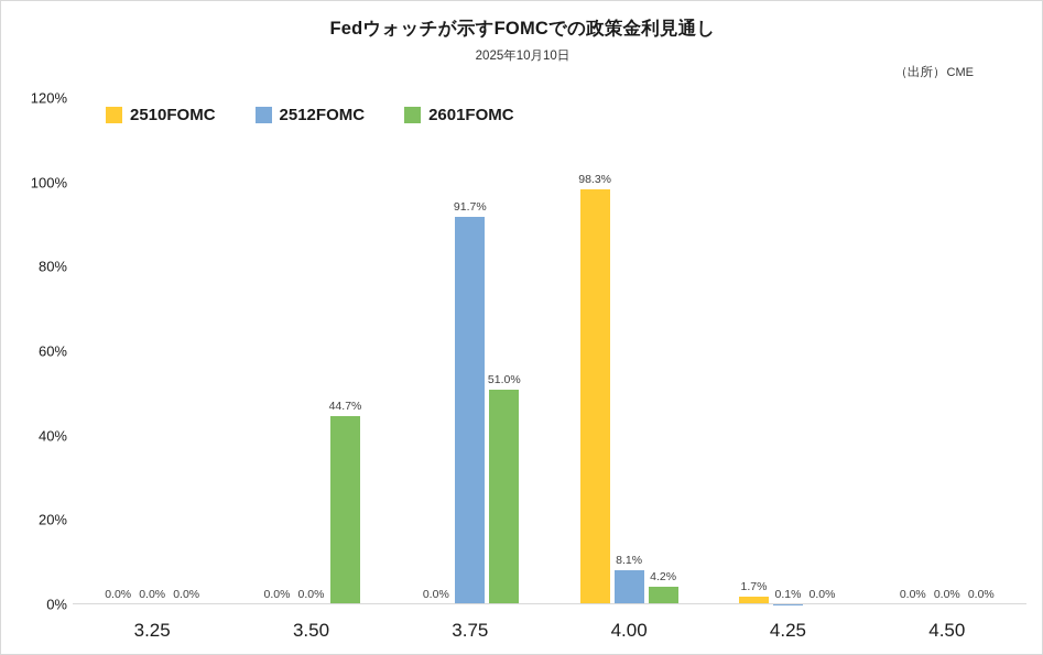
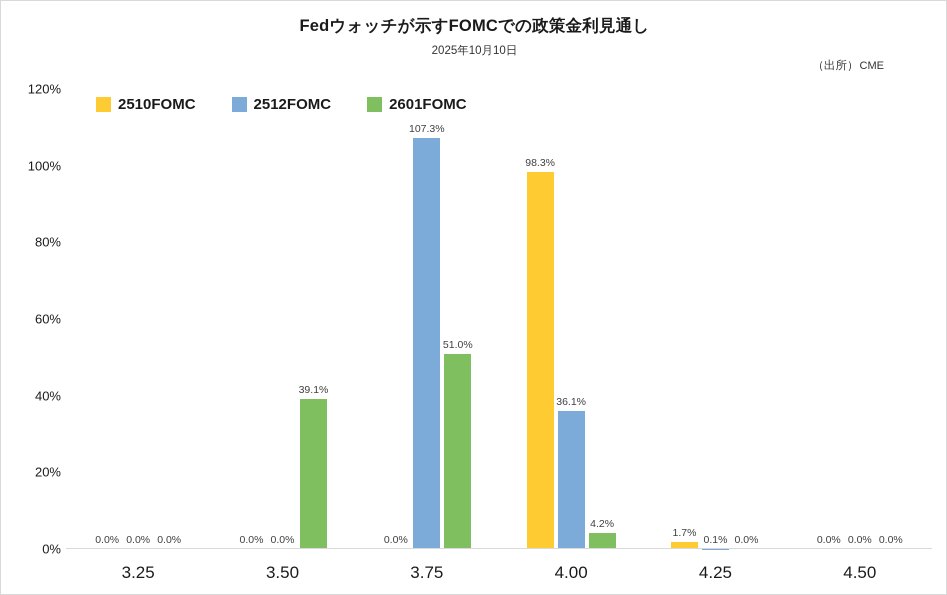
2601FOMC/3.50: 44.7% -> 39.1%
2512FOMC/3.75: 91.7% -> 107.3%
2512FOMC/4.00: 8.1% -> 36.1%
